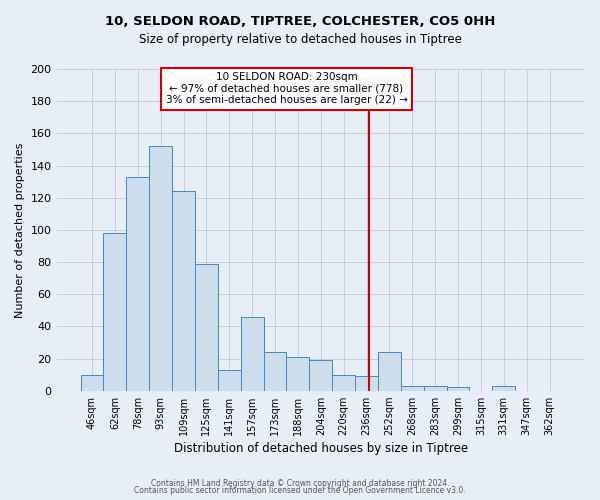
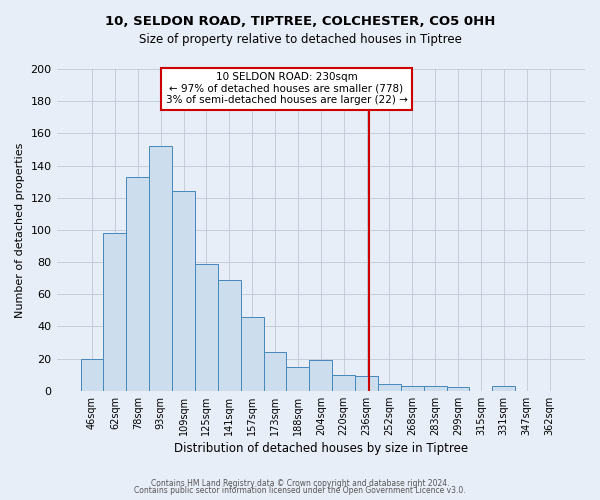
46sqm: 10 -> 20
141sqm: 13 -> 69
188sqm: 21 -> 15
252sqm: 24 -> 4
